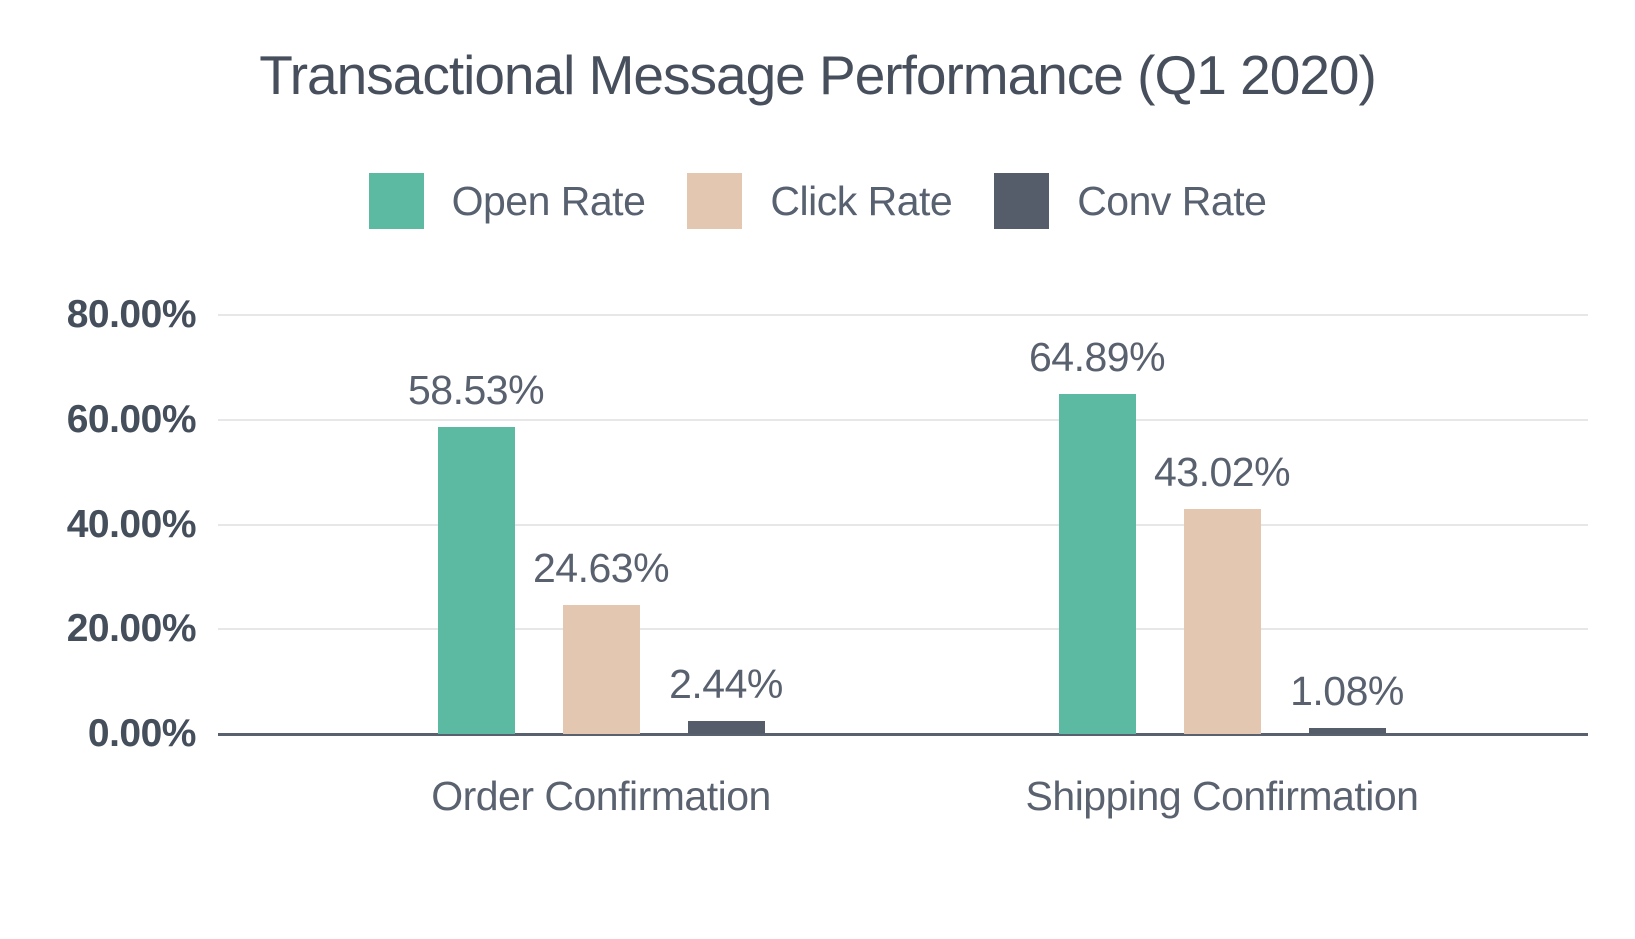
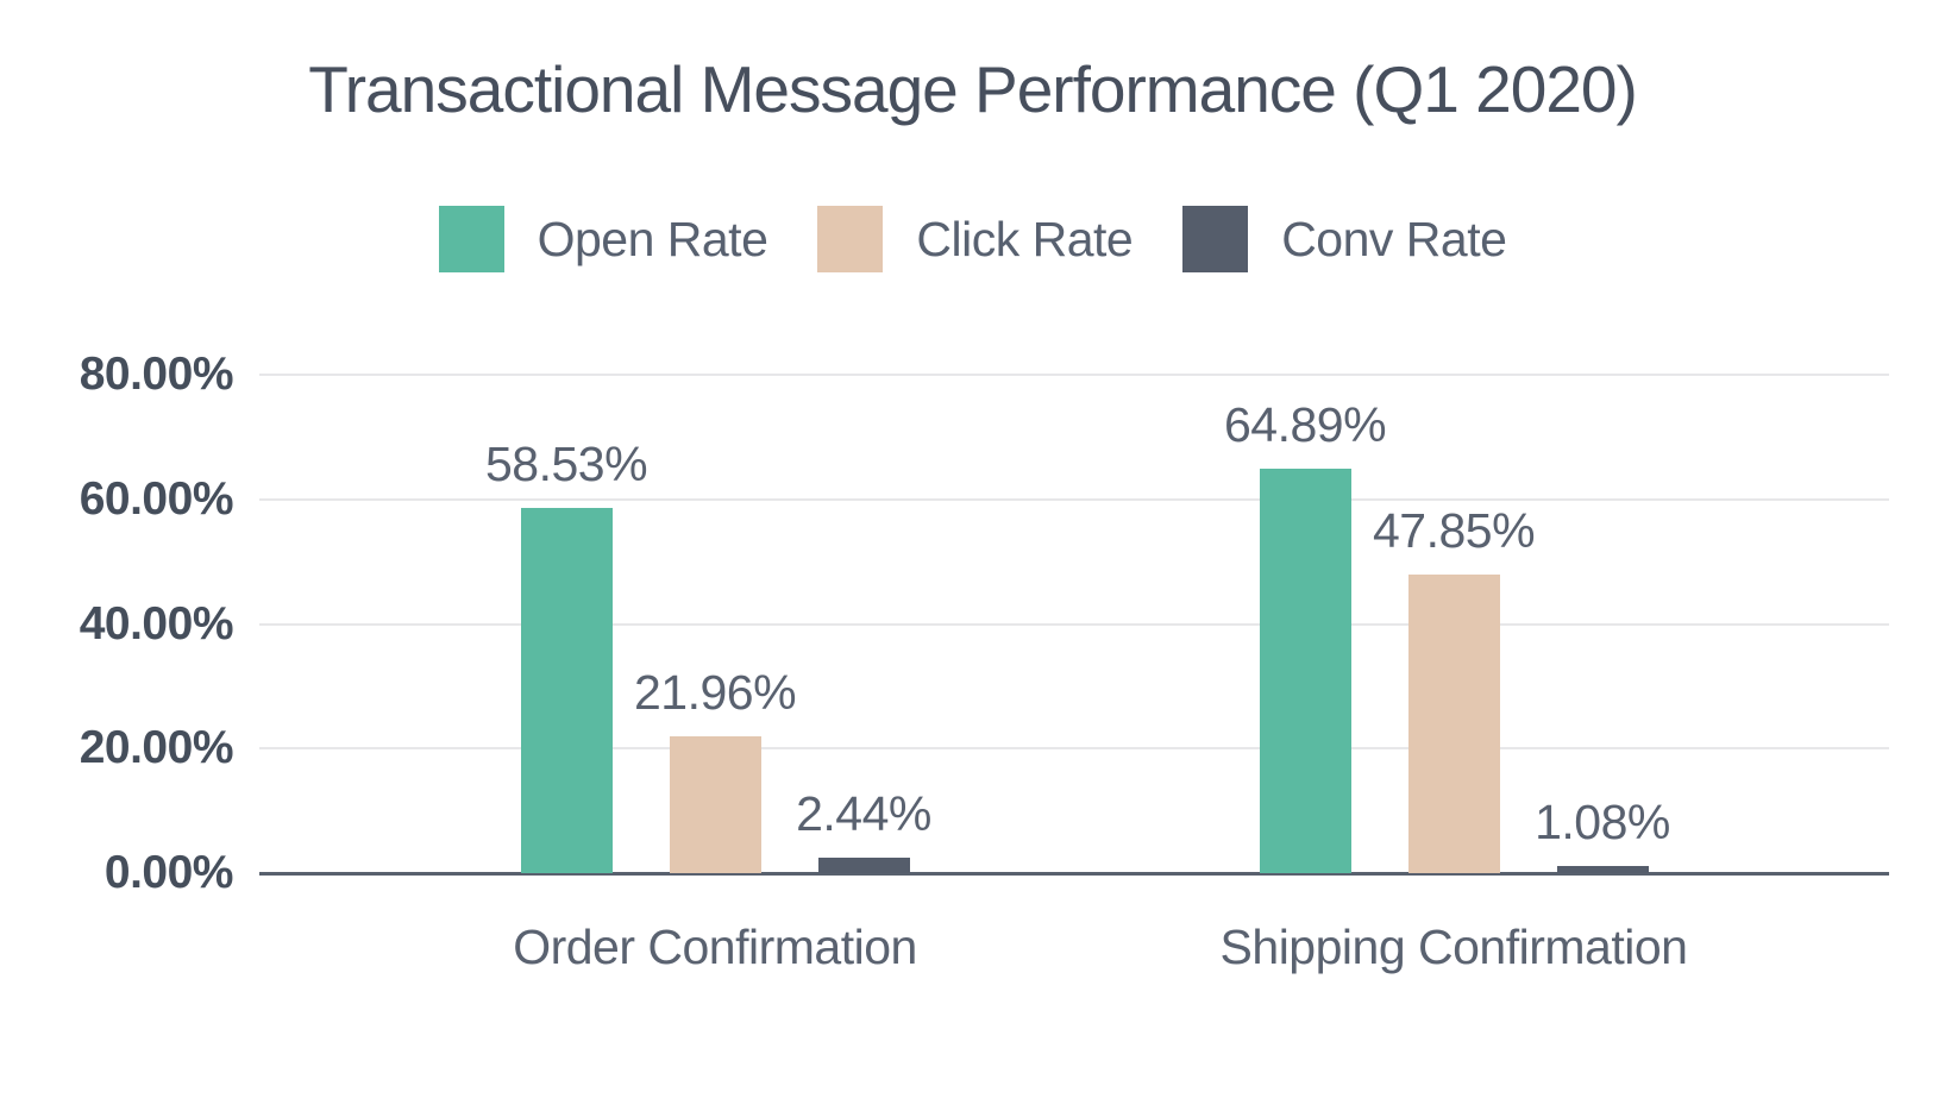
Click Rate/Order Confirmation: 24.63% -> 21.96%
Click Rate/Shipping Confirmation: 43.02% -> 47.85%
